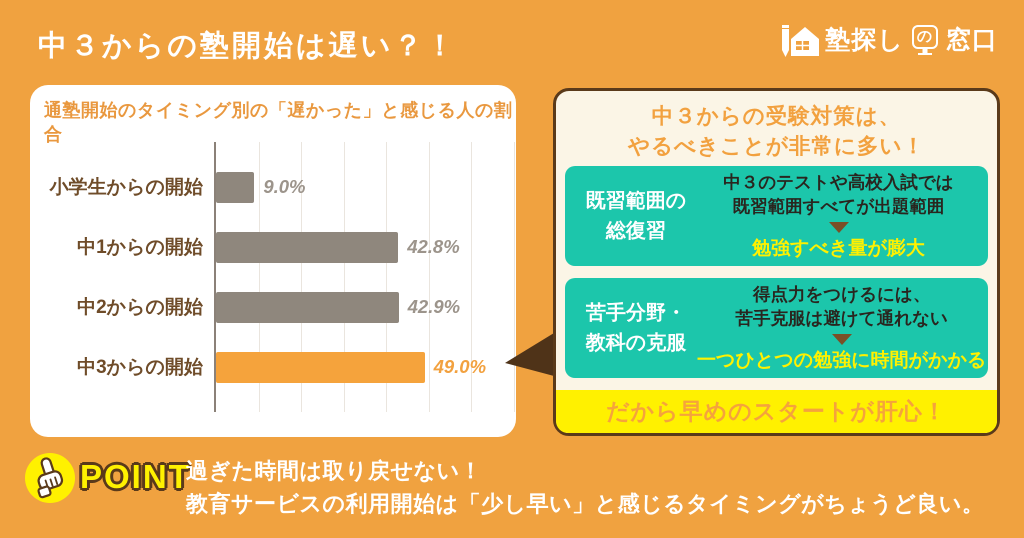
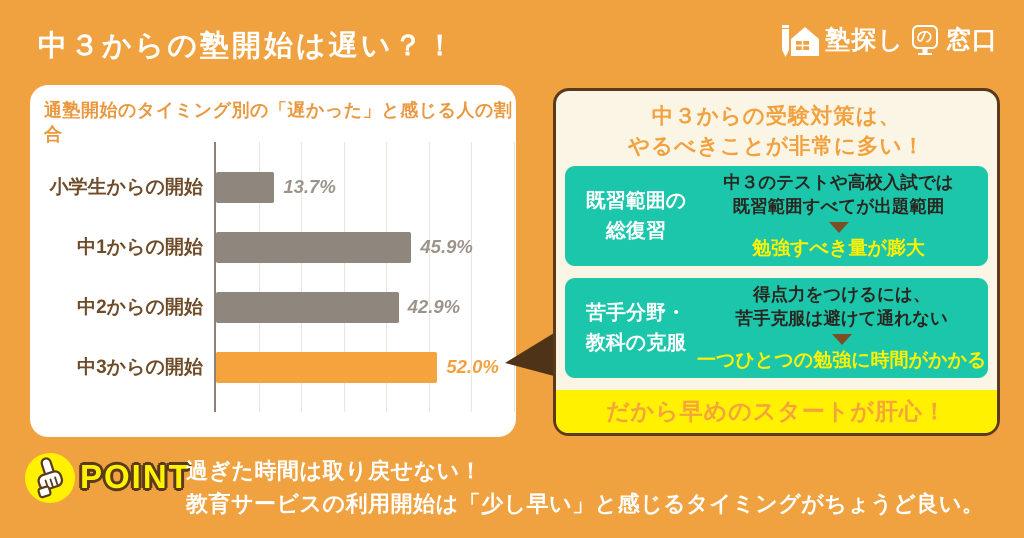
小学生からの開始: 9.0% -> 13.7%
中1からの開始: 42.8% -> 45.9%
中3からの開始: 49.0% -> 52.0%
